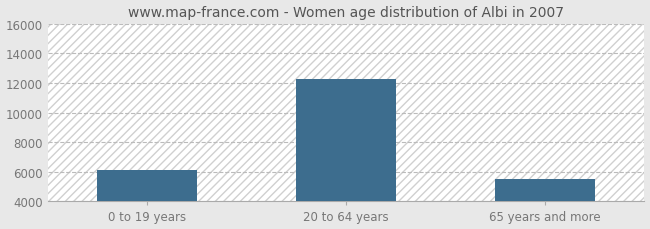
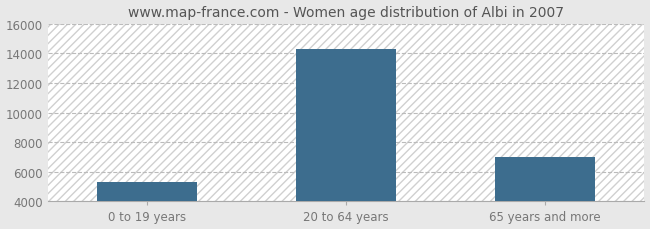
0 to 19 years: 6100 -> 5300
20 to 64 years: 12300 -> 14300
65 years and more: 5500 -> 7000
